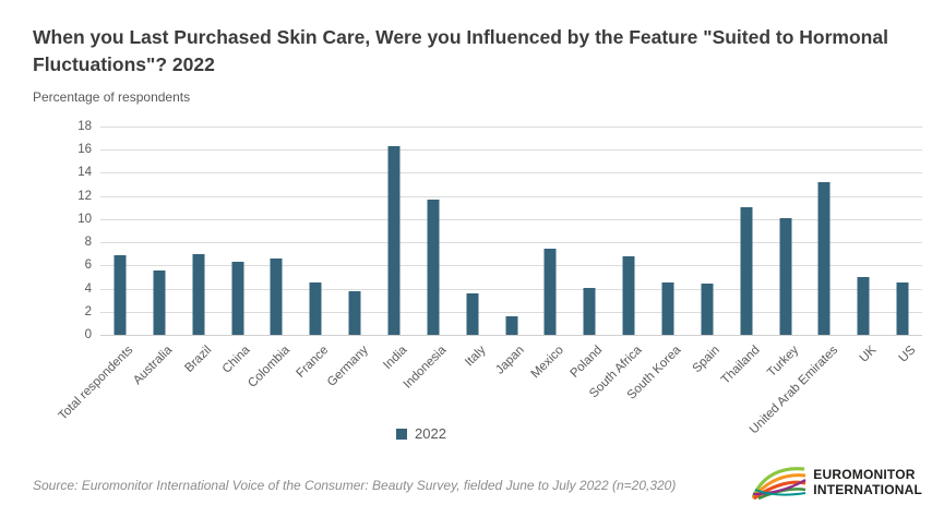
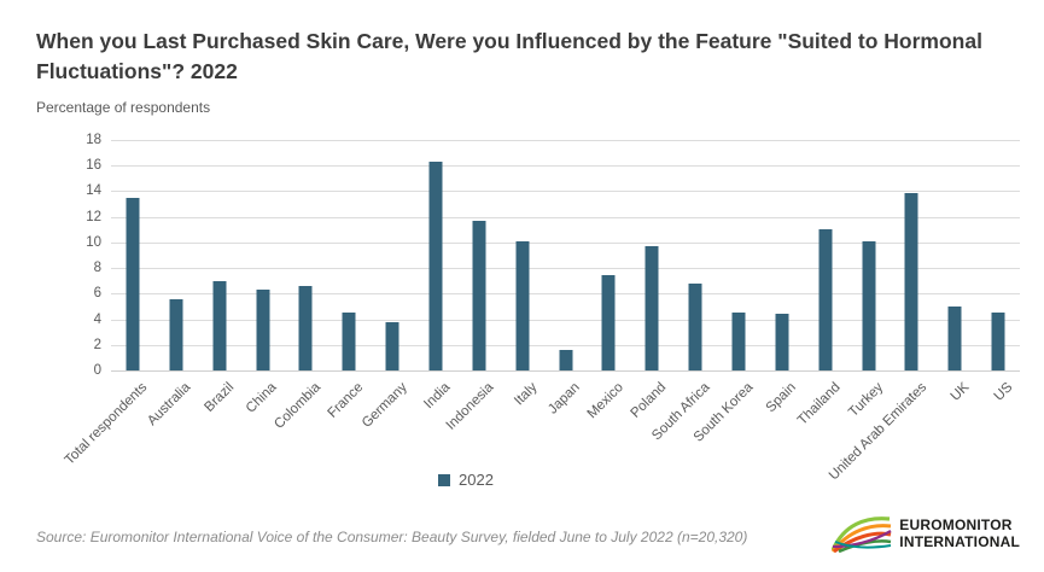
Total respondents: 6.9 -> 13.5
Italy: 3.6 -> 10.1
Poland: 4.1 -> 9.7
United Arab Emirates: 13.2 -> 13.9
